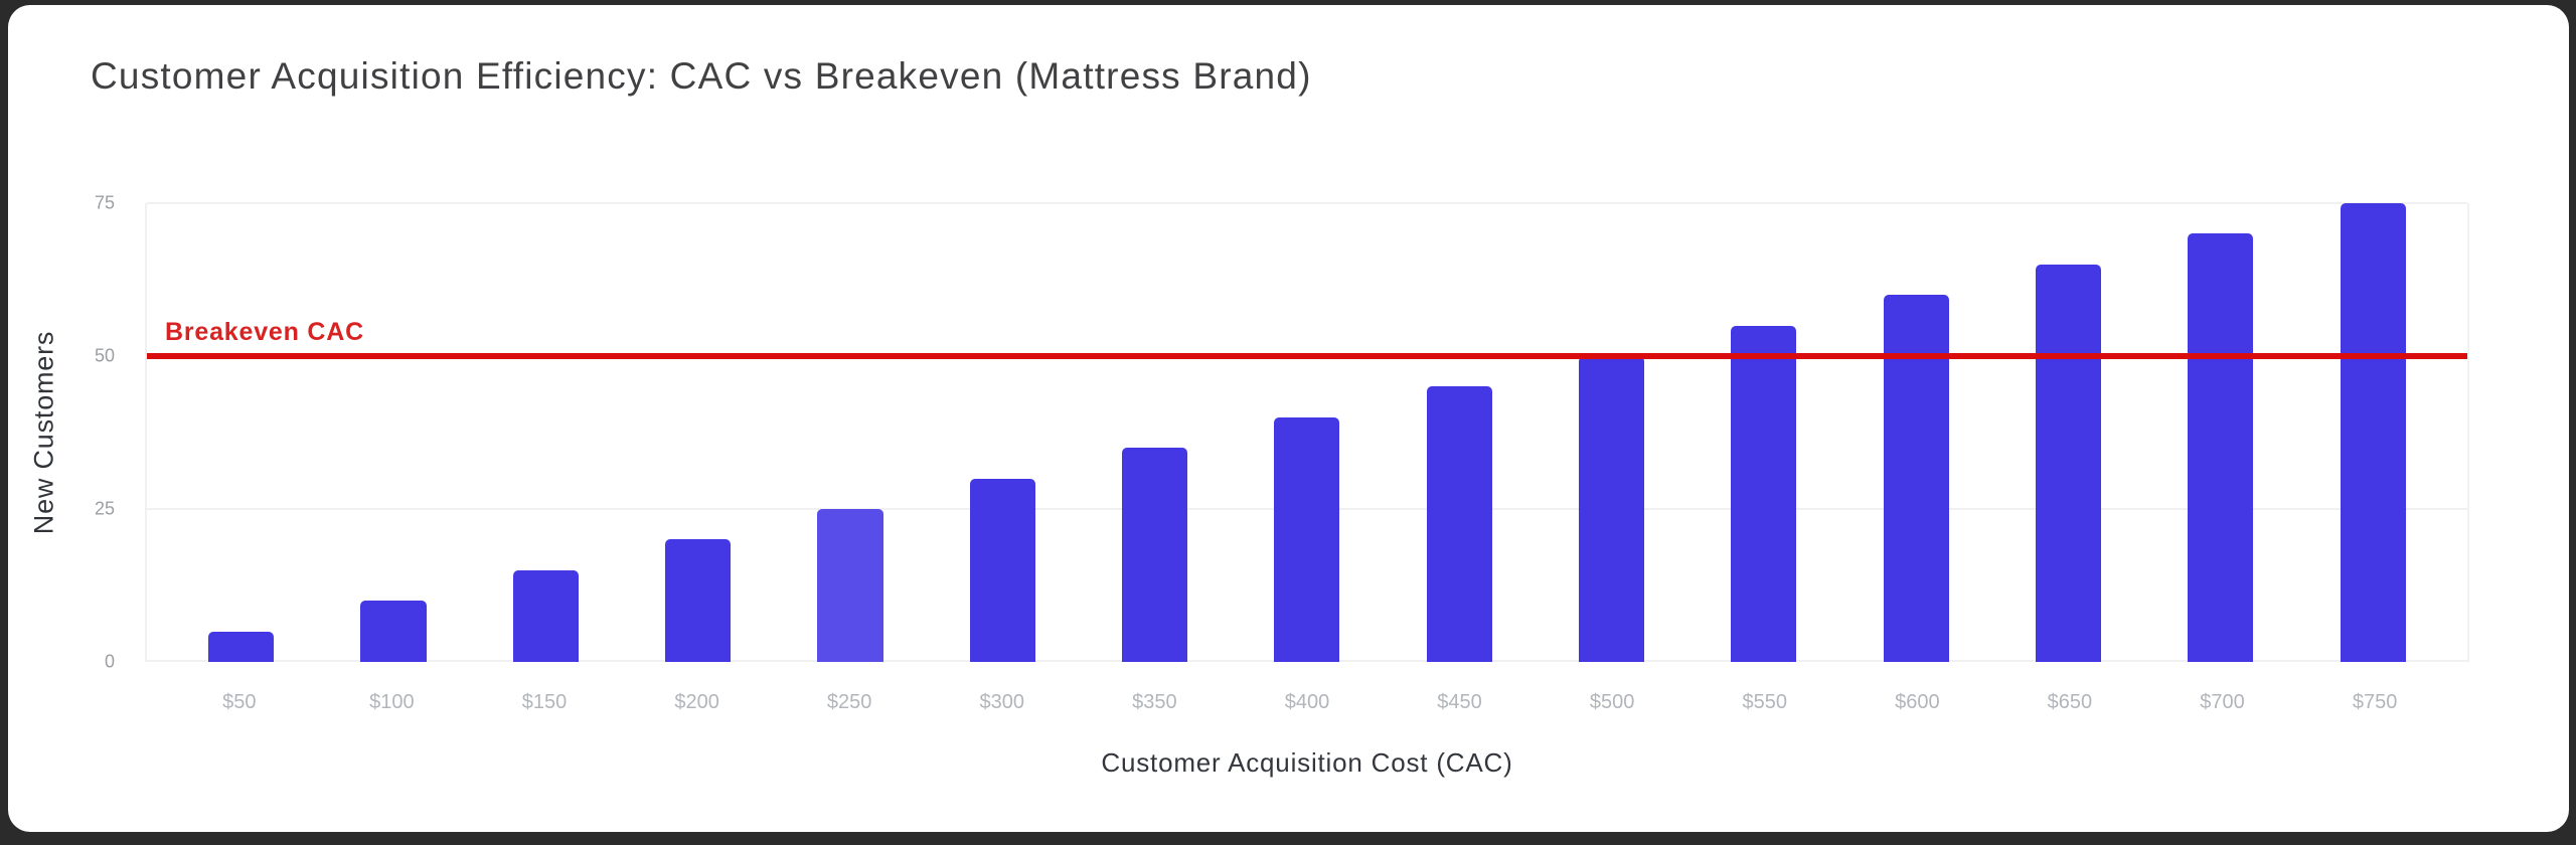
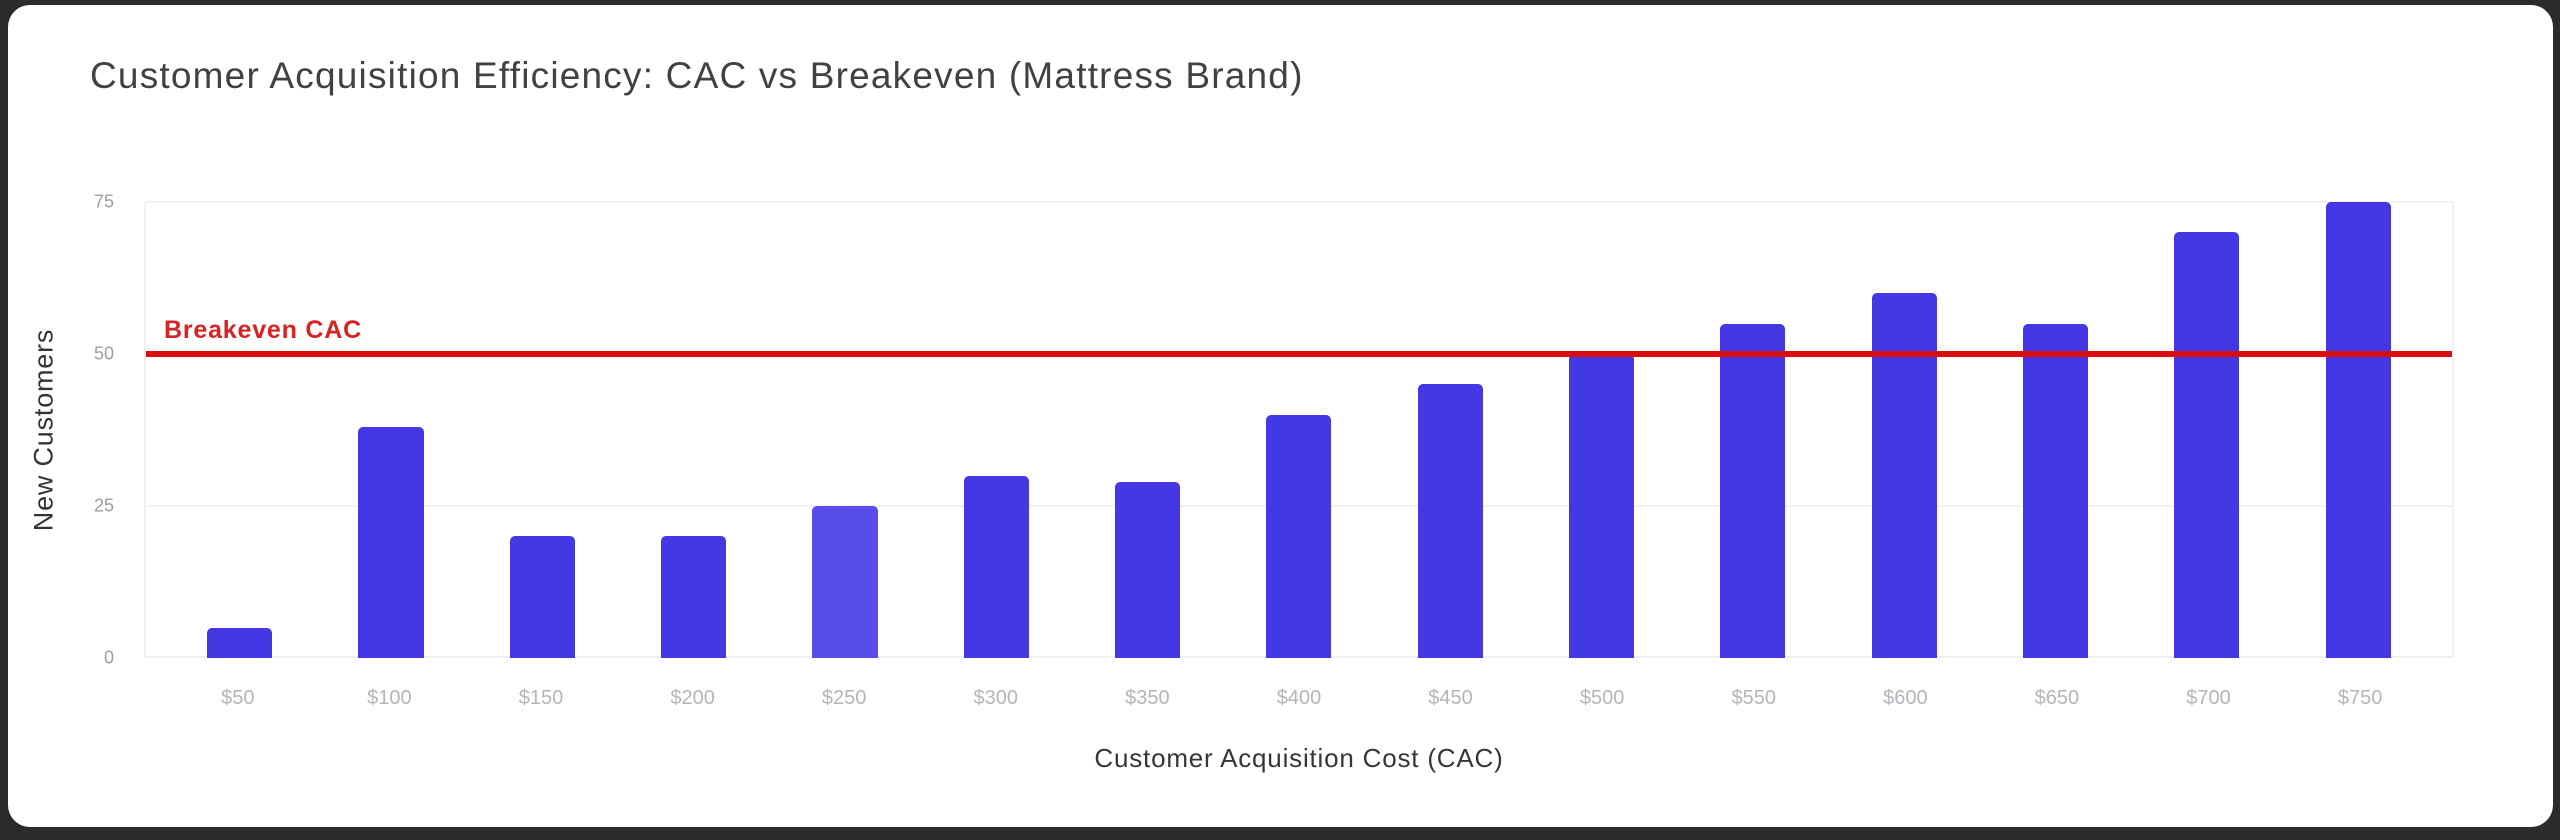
$100: 10 -> 38
$150: 15 -> 20
$350: 35 -> 29
$650: 65 -> 55
